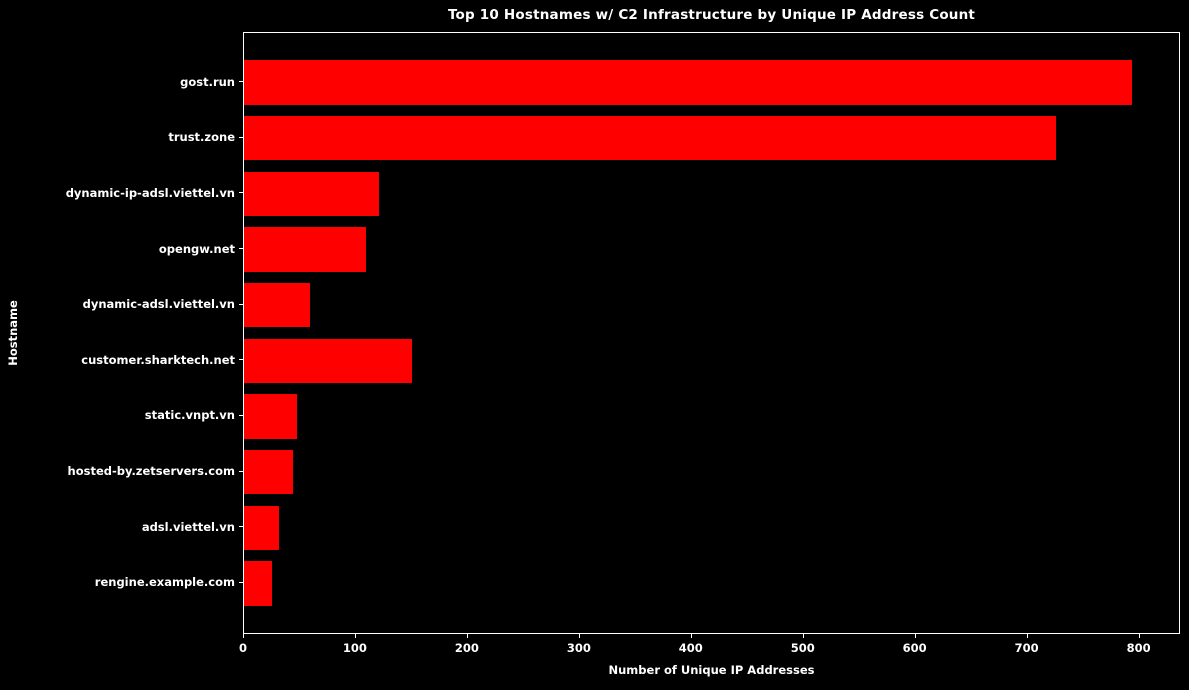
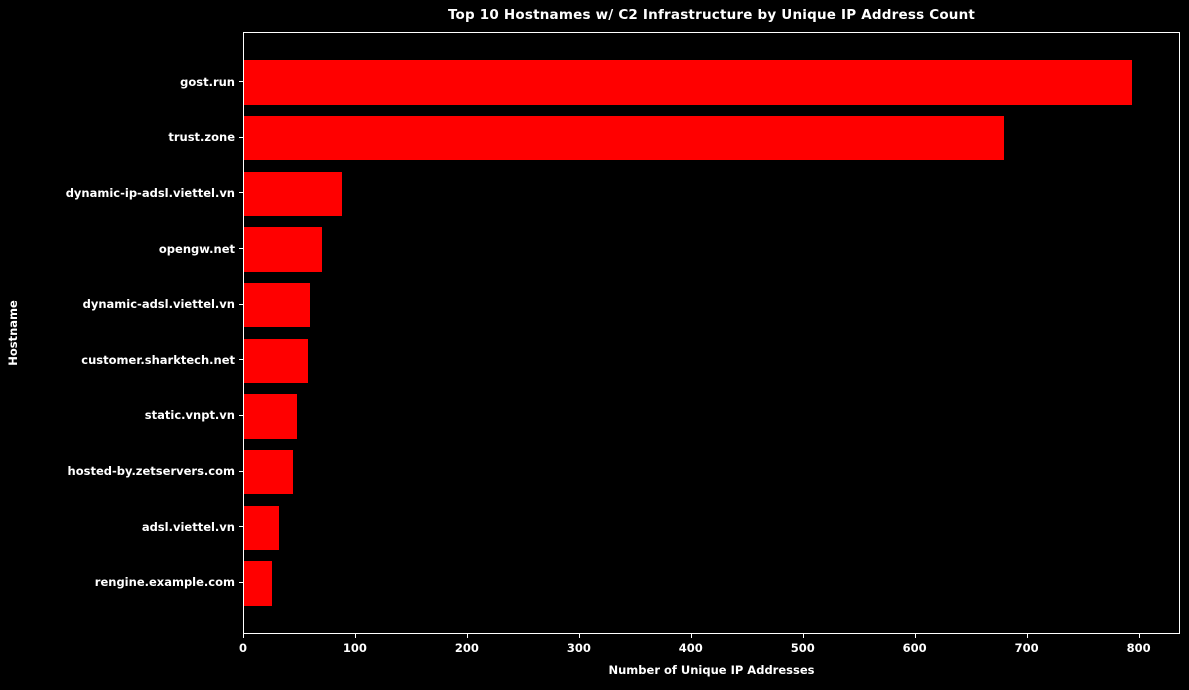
trust.zone: 727 -> 680
dynamic-ip-adsl.viettel.vn: 121 -> 88
opengw.net: 109 -> 70
customer.sharktech.net: 150 -> 57
